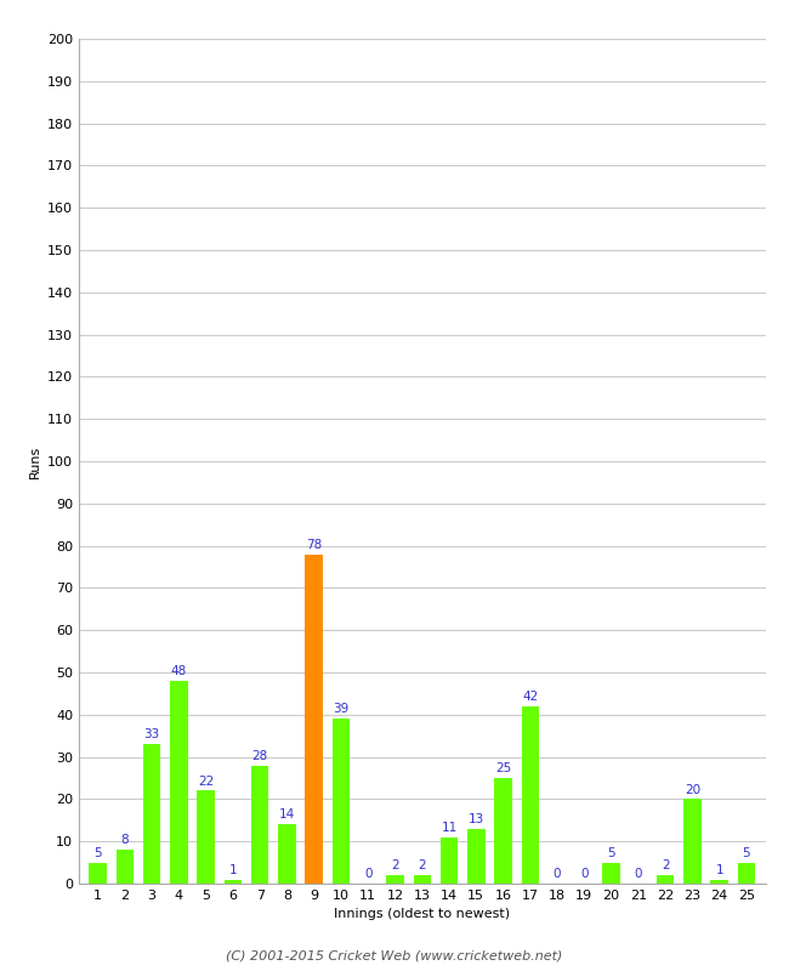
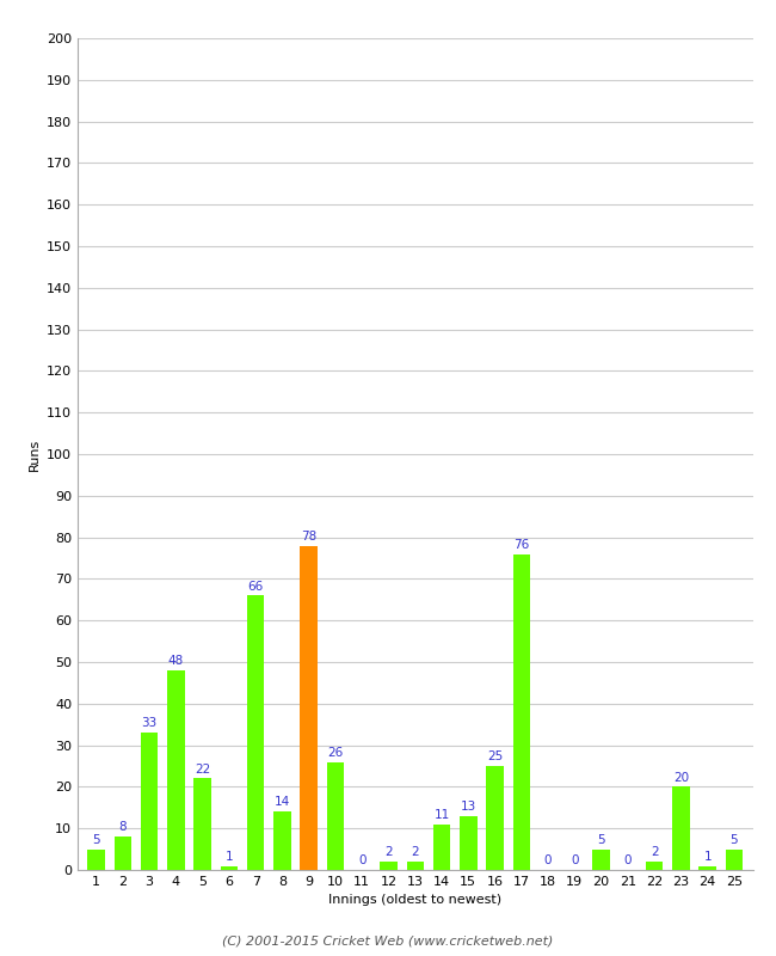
7: 28 -> 66
10: 39 -> 26
17: 42 -> 76
